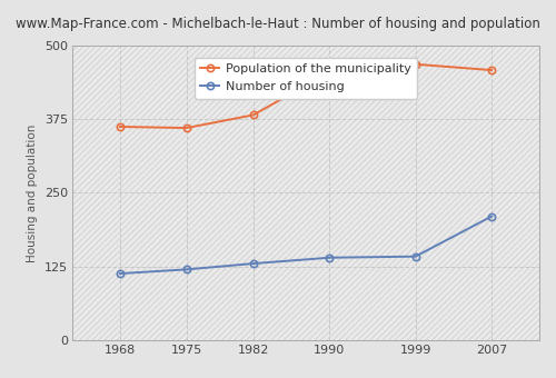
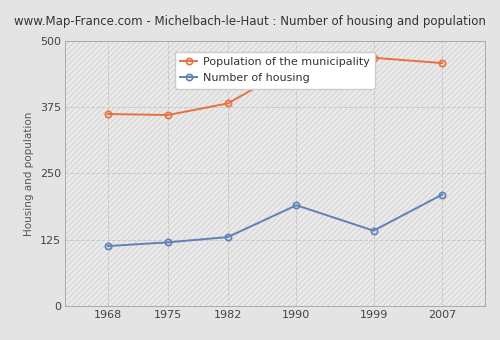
Number of housing/1990: 140 -> 190
